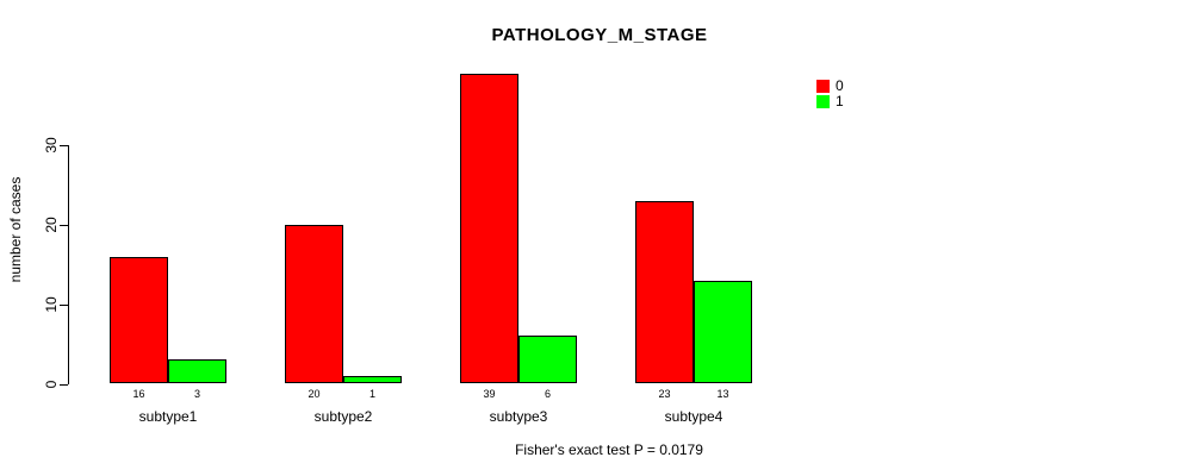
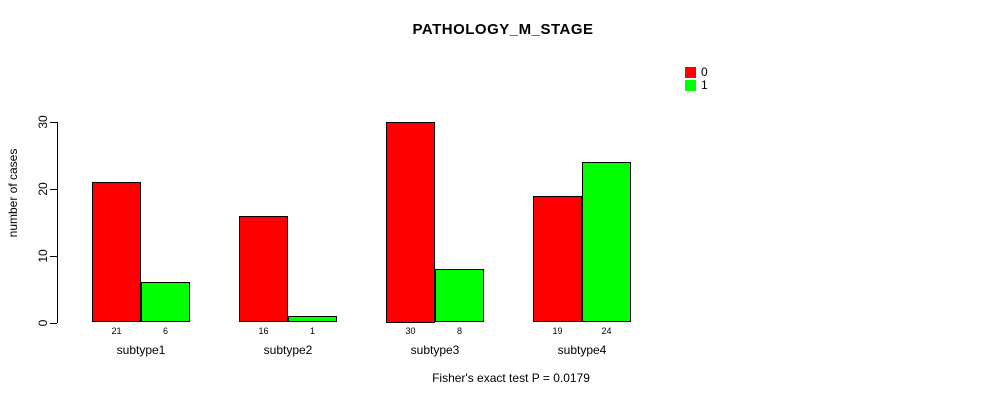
0/subtype1: 16 -> 21
1/subtype1: 3 -> 6
0/subtype2: 20 -> 16
0/subtype3: 39 -> 30
1/subtype3: 6 -> 8
0/subtype4: 23 -> 19
1/subtype4: 13 -> 24
